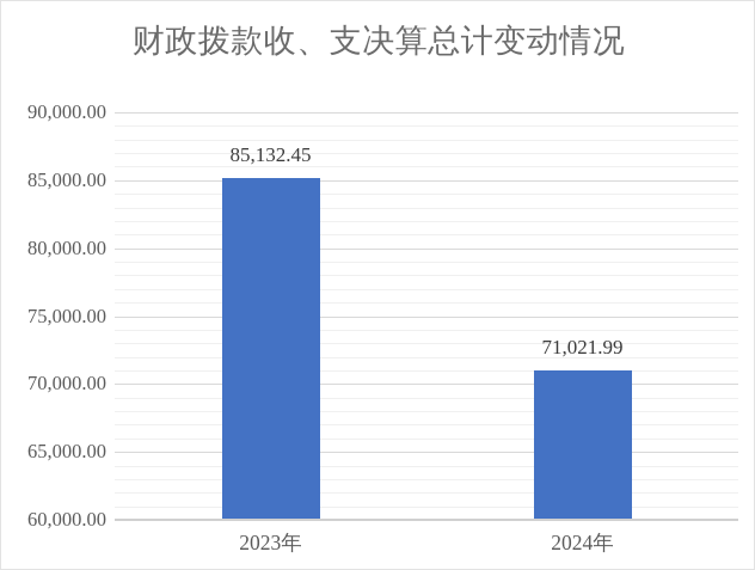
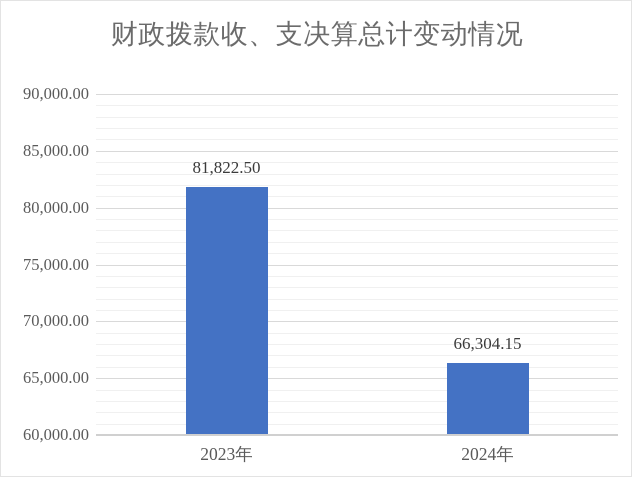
2023年: 85,132.45 -> 81,822.50
2024年: 71,021.99 -> 66,304.15
